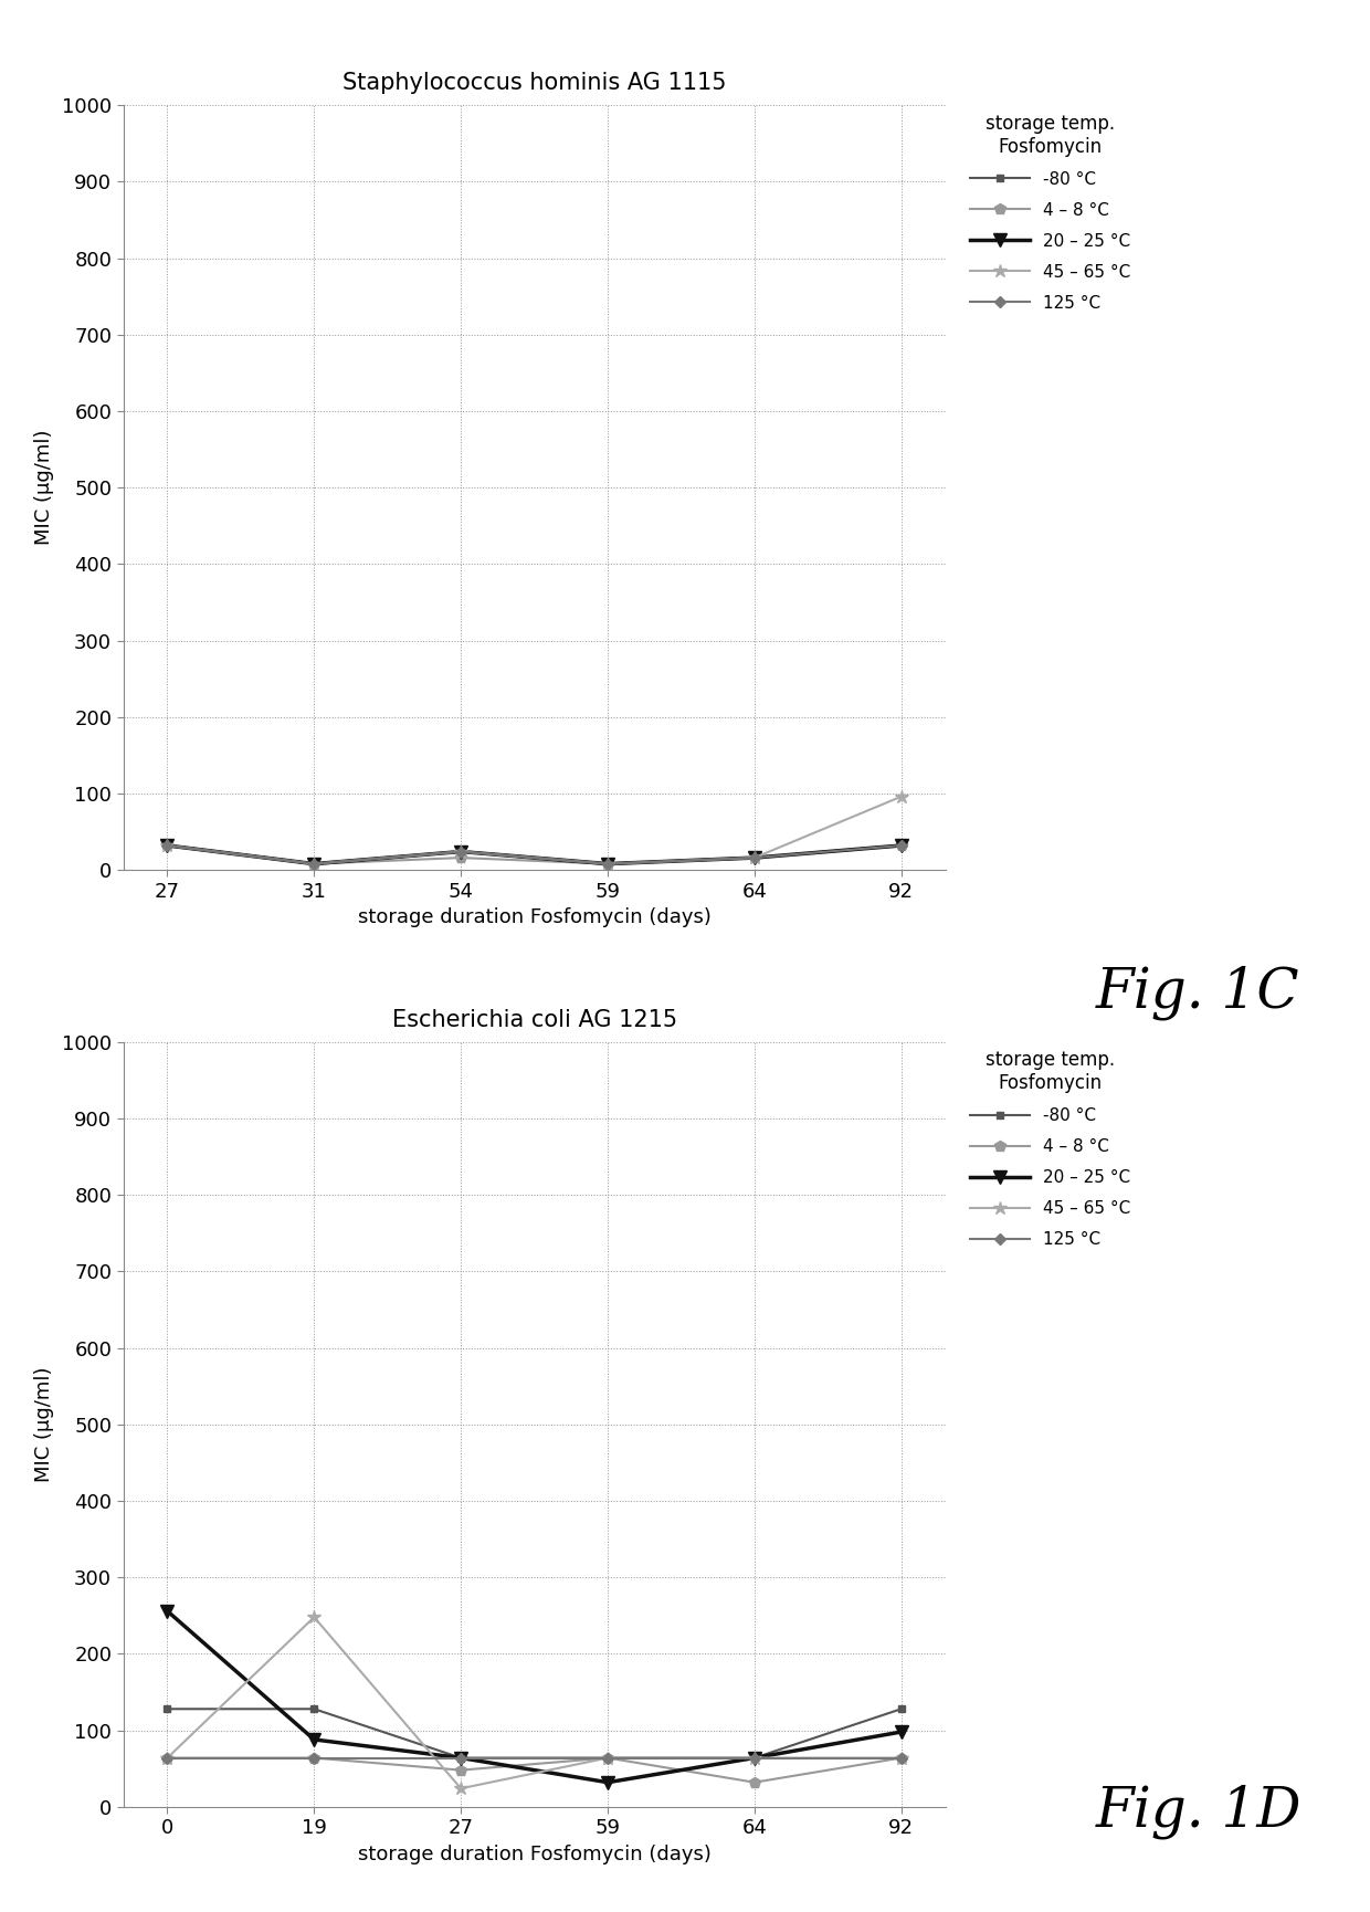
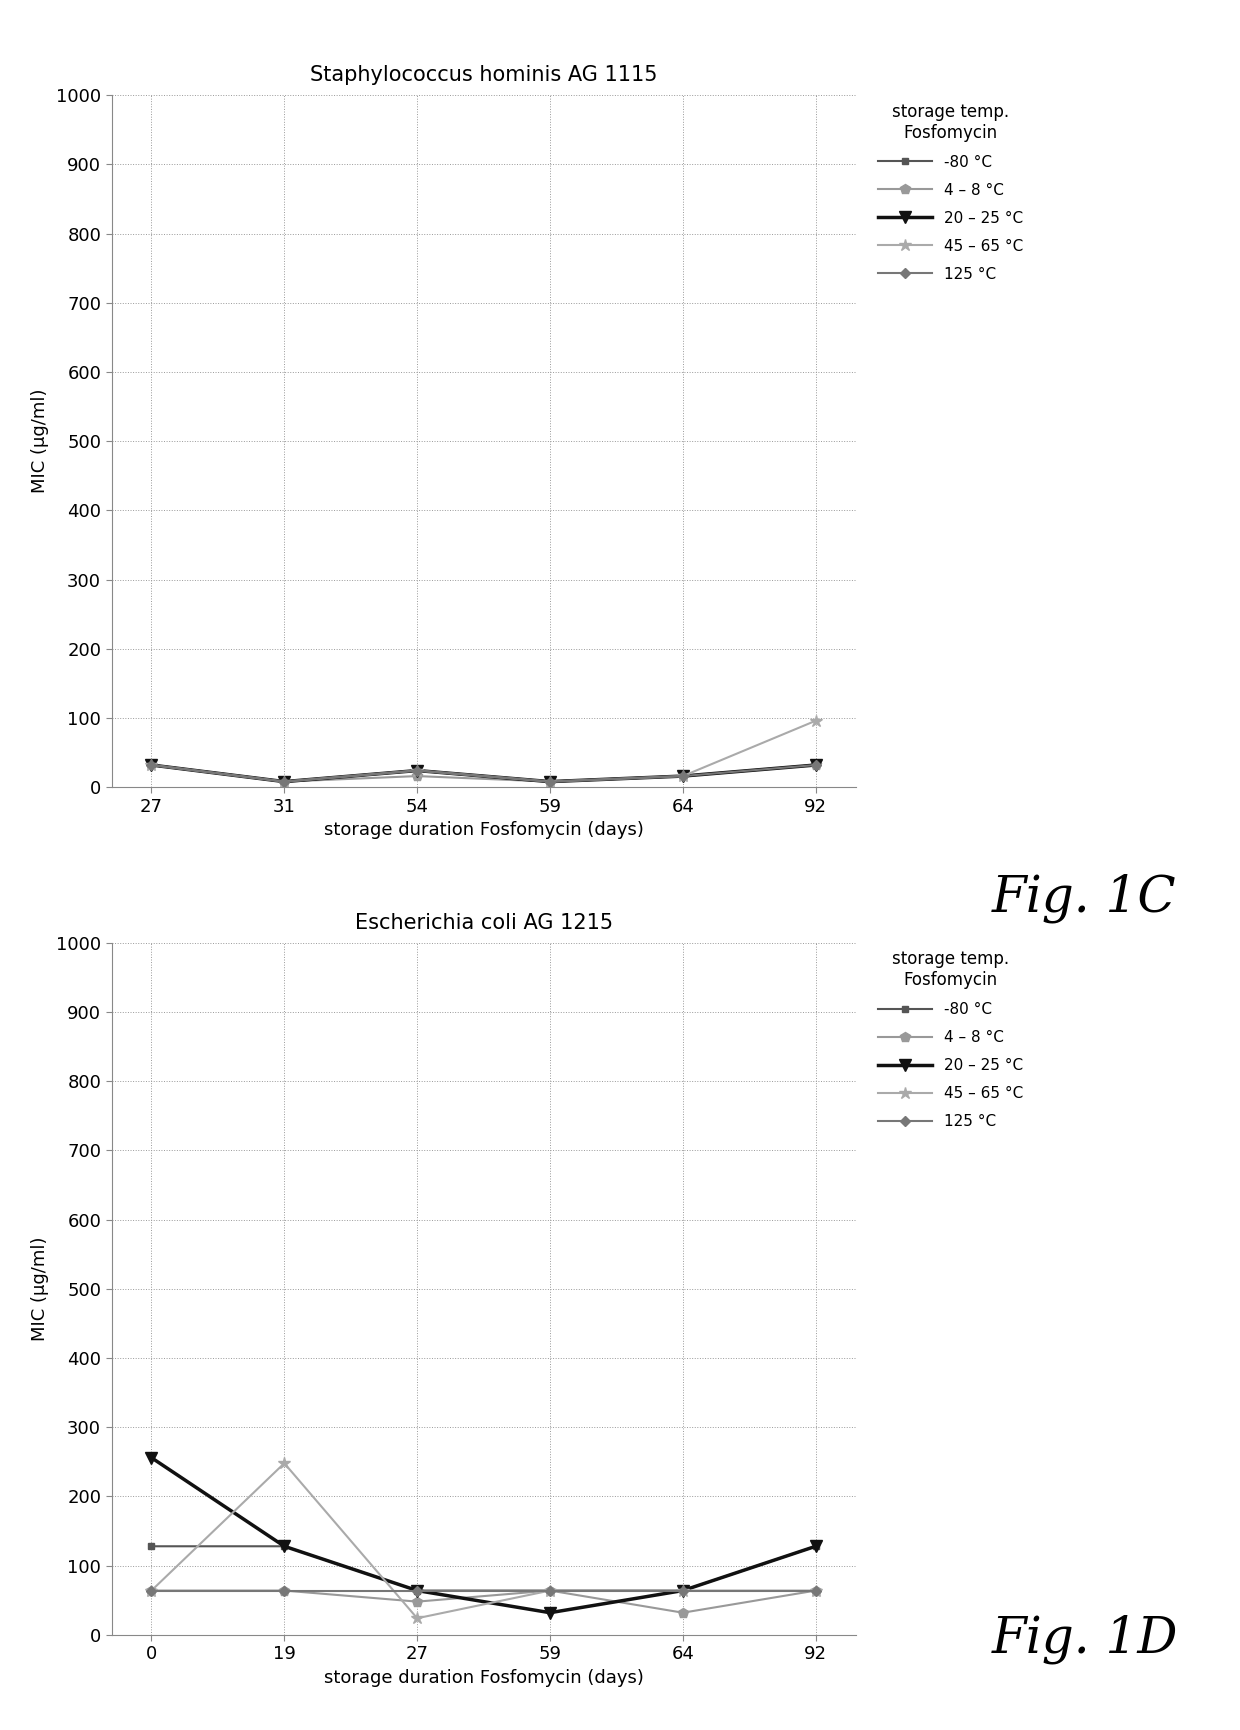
Escherichia coli AG 1215/20 – 25 °C/19: 88 -> 128
Escherichia coli AG 1215/20 – 25 °C/92: 98 -> 128
